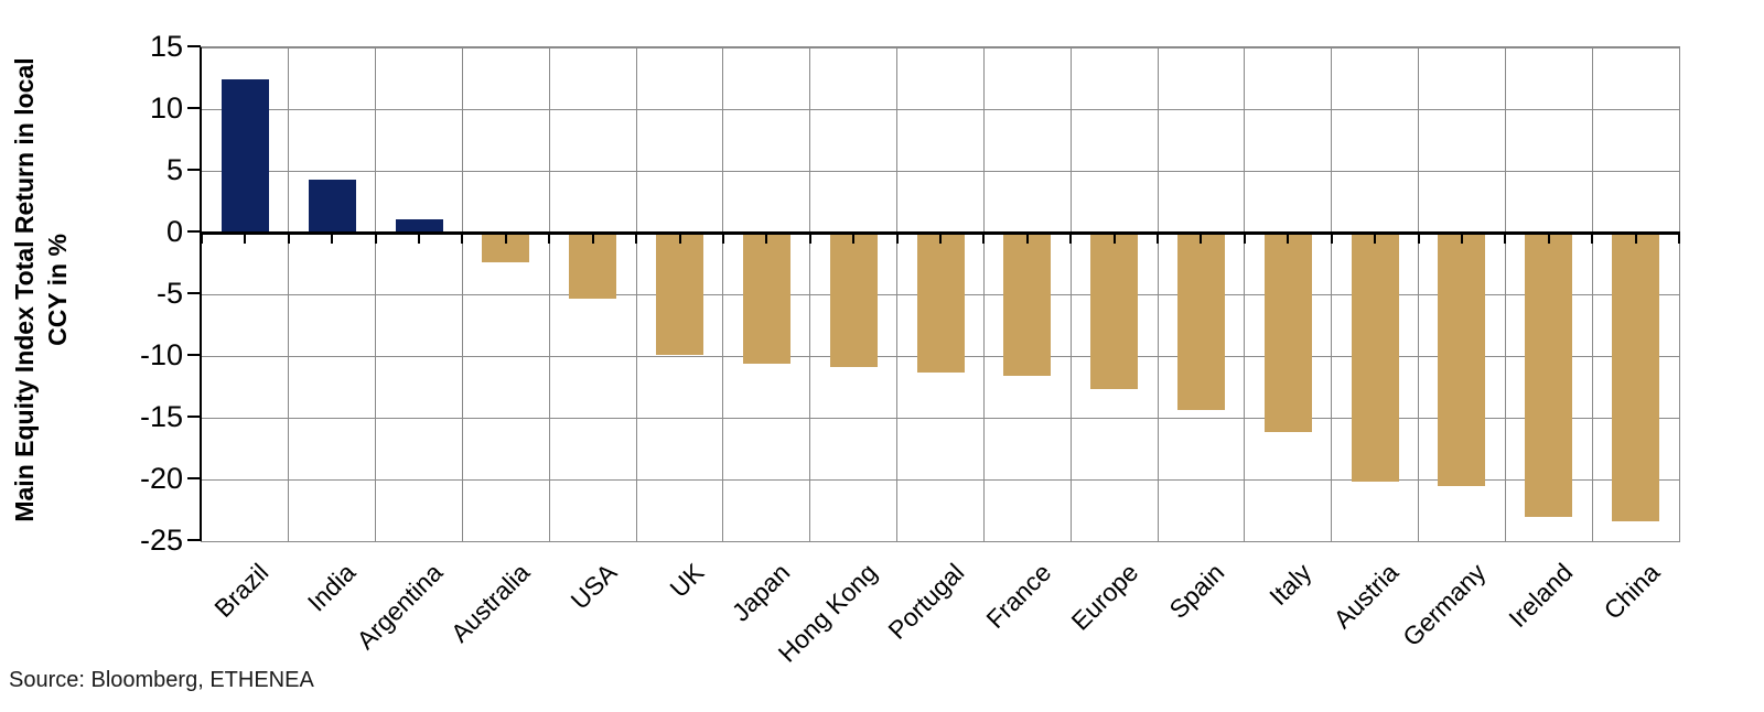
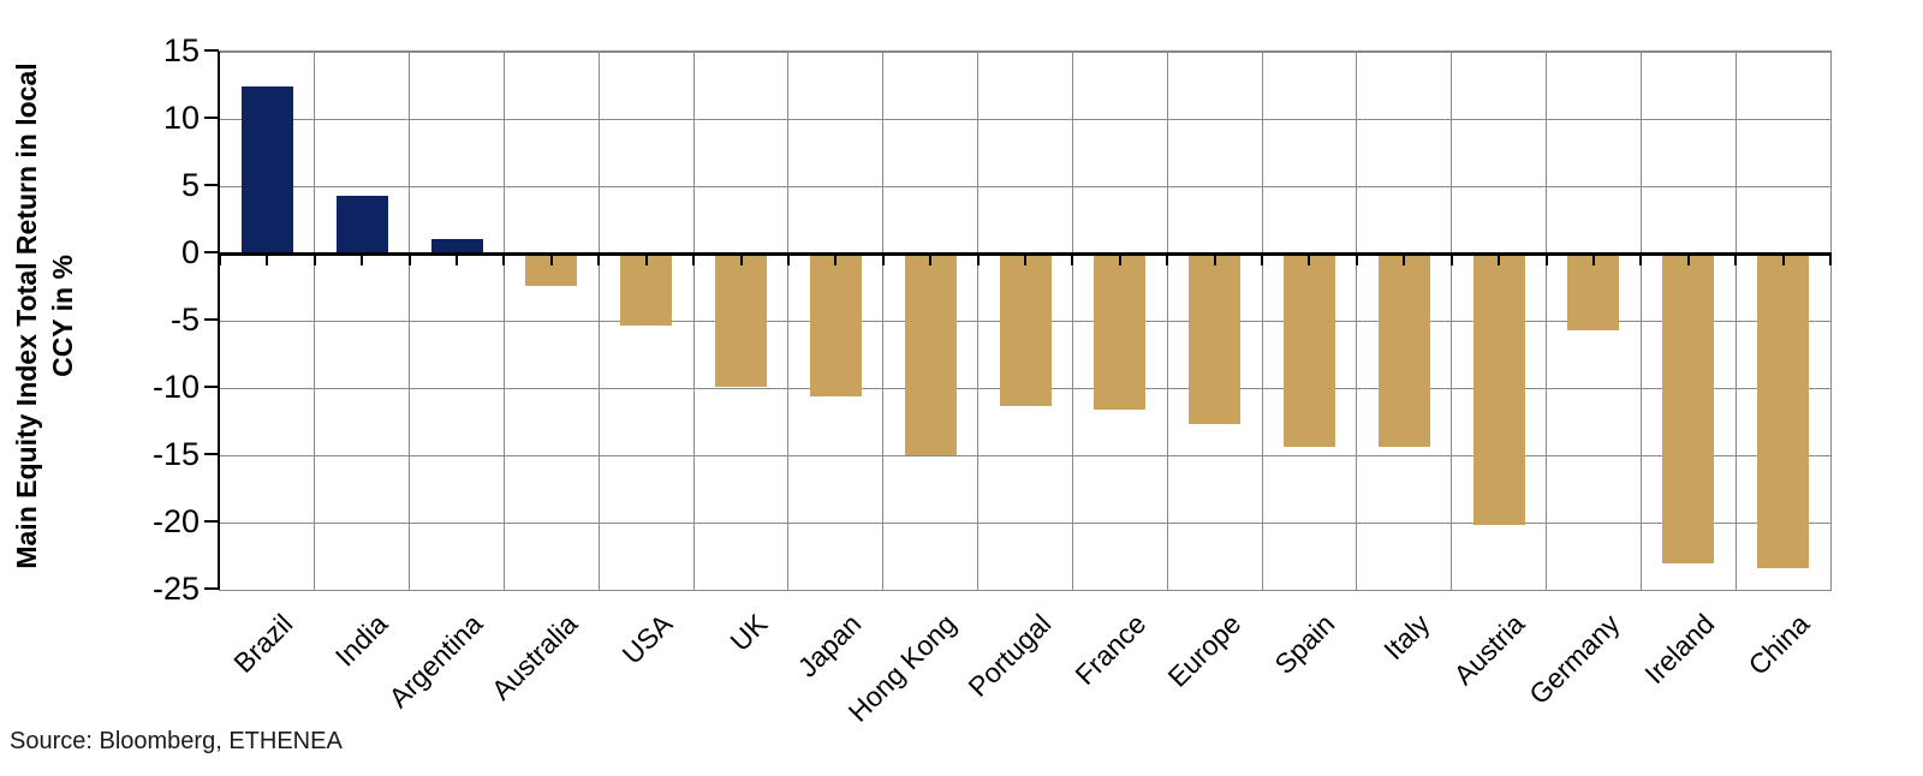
Hong Kong: -10.9 -> -15.0
Italy: -16.2 -> -14.4
Germany: -20.5 -> -5.7
